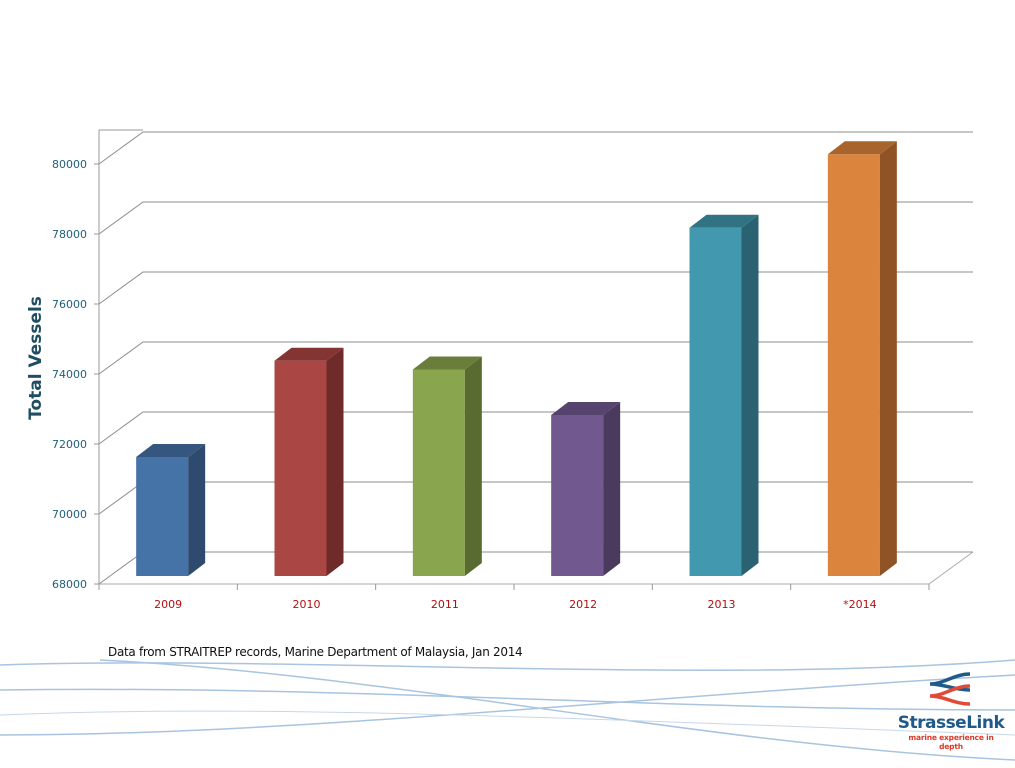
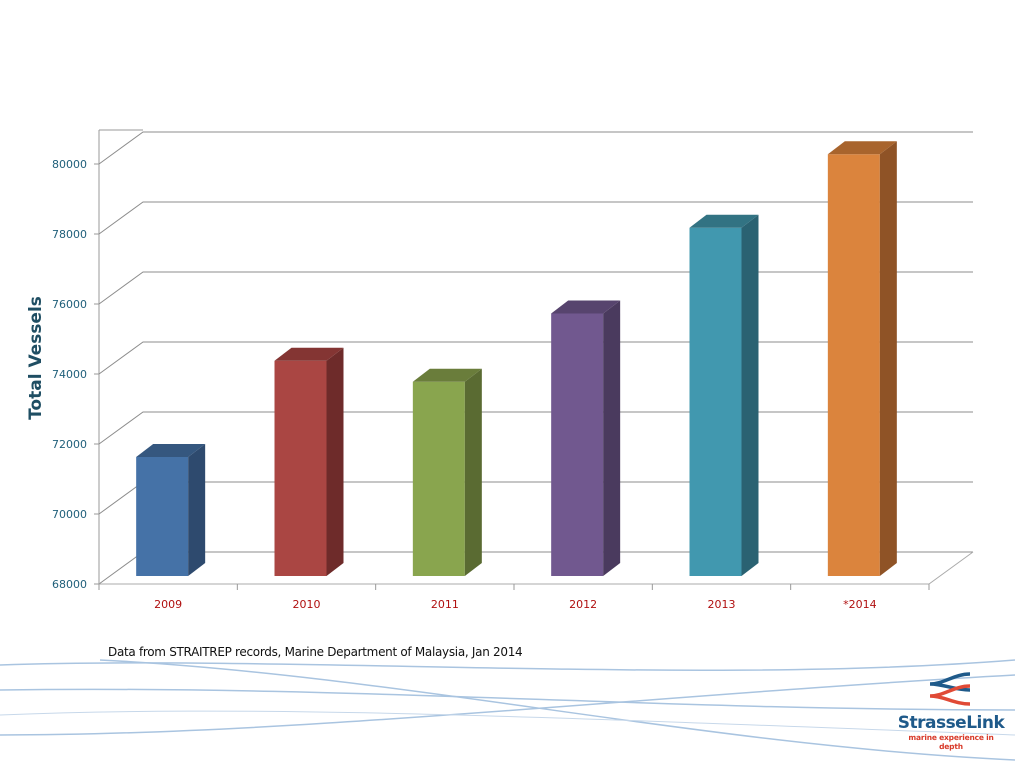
2011: 73900 -> 73600
2012: 72600 -> 75500
